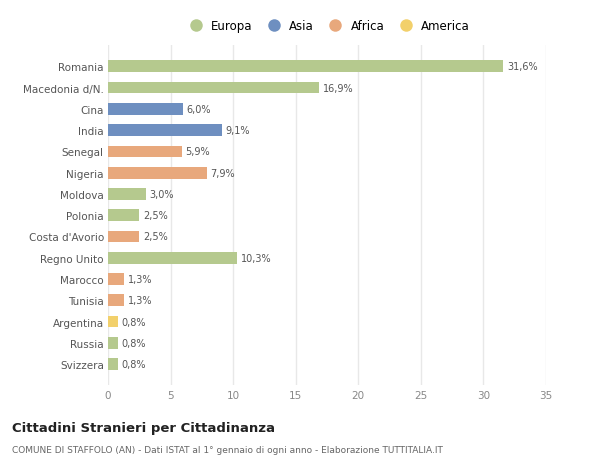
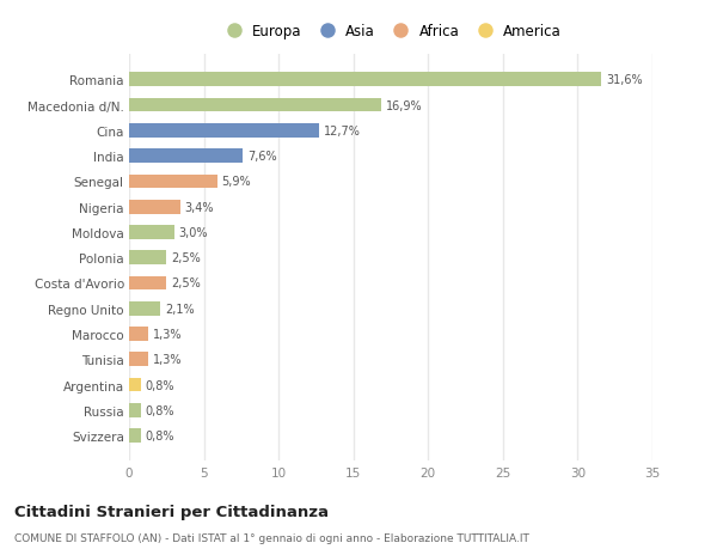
Cina: 6,0% -> 12,7%
India: 9,1% -> 7,6%
Nigeria: 7,9% -> 3,4%
Regno Unito: 10,3% -> 2,1%
